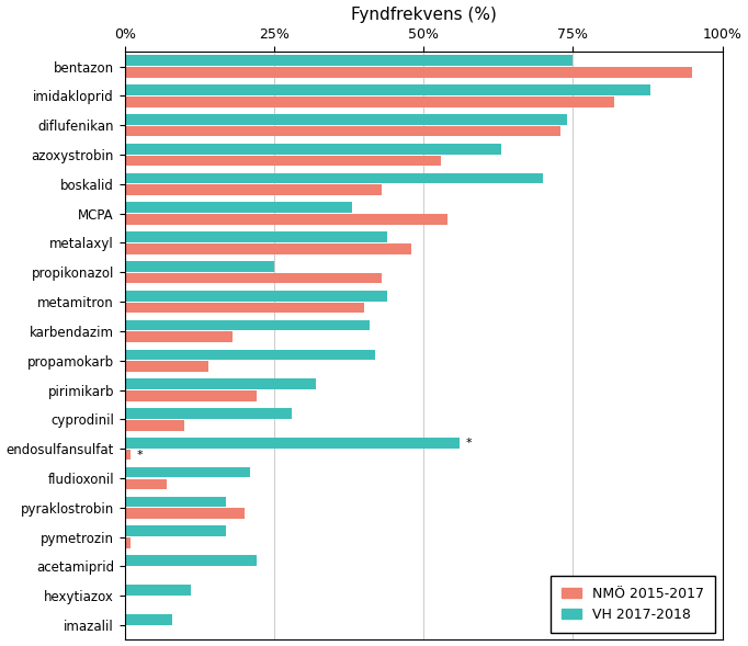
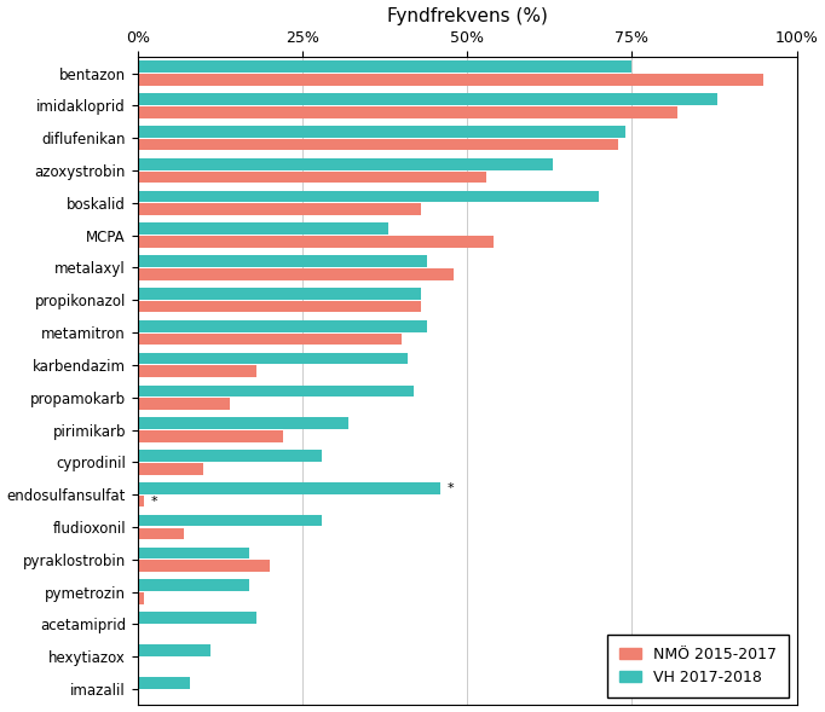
VH 2017-2018/propikonazol: 25% -> 43%
VH 2017-2018/endosulfansulfat: 56% -> 46%
VH 2017-2018/fludioxonil: 21% -> 28%
VH 2017-2018/acetamiprid: 22% -> 18%
